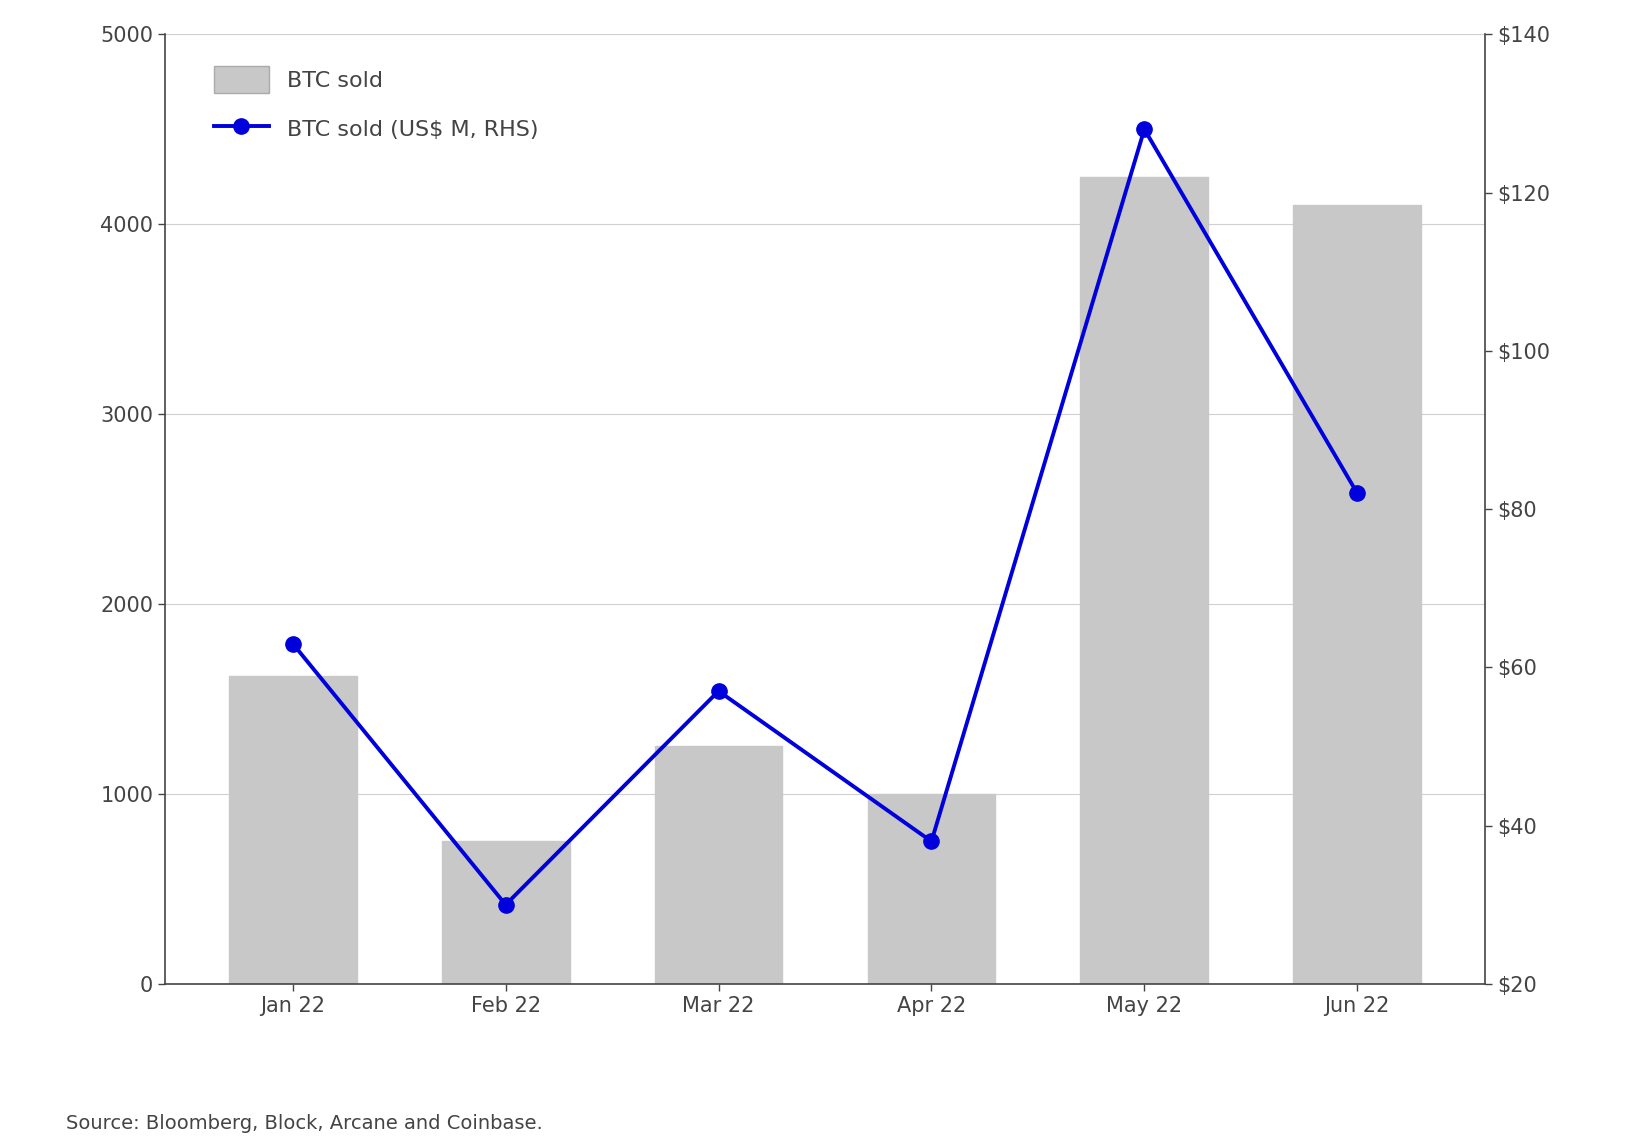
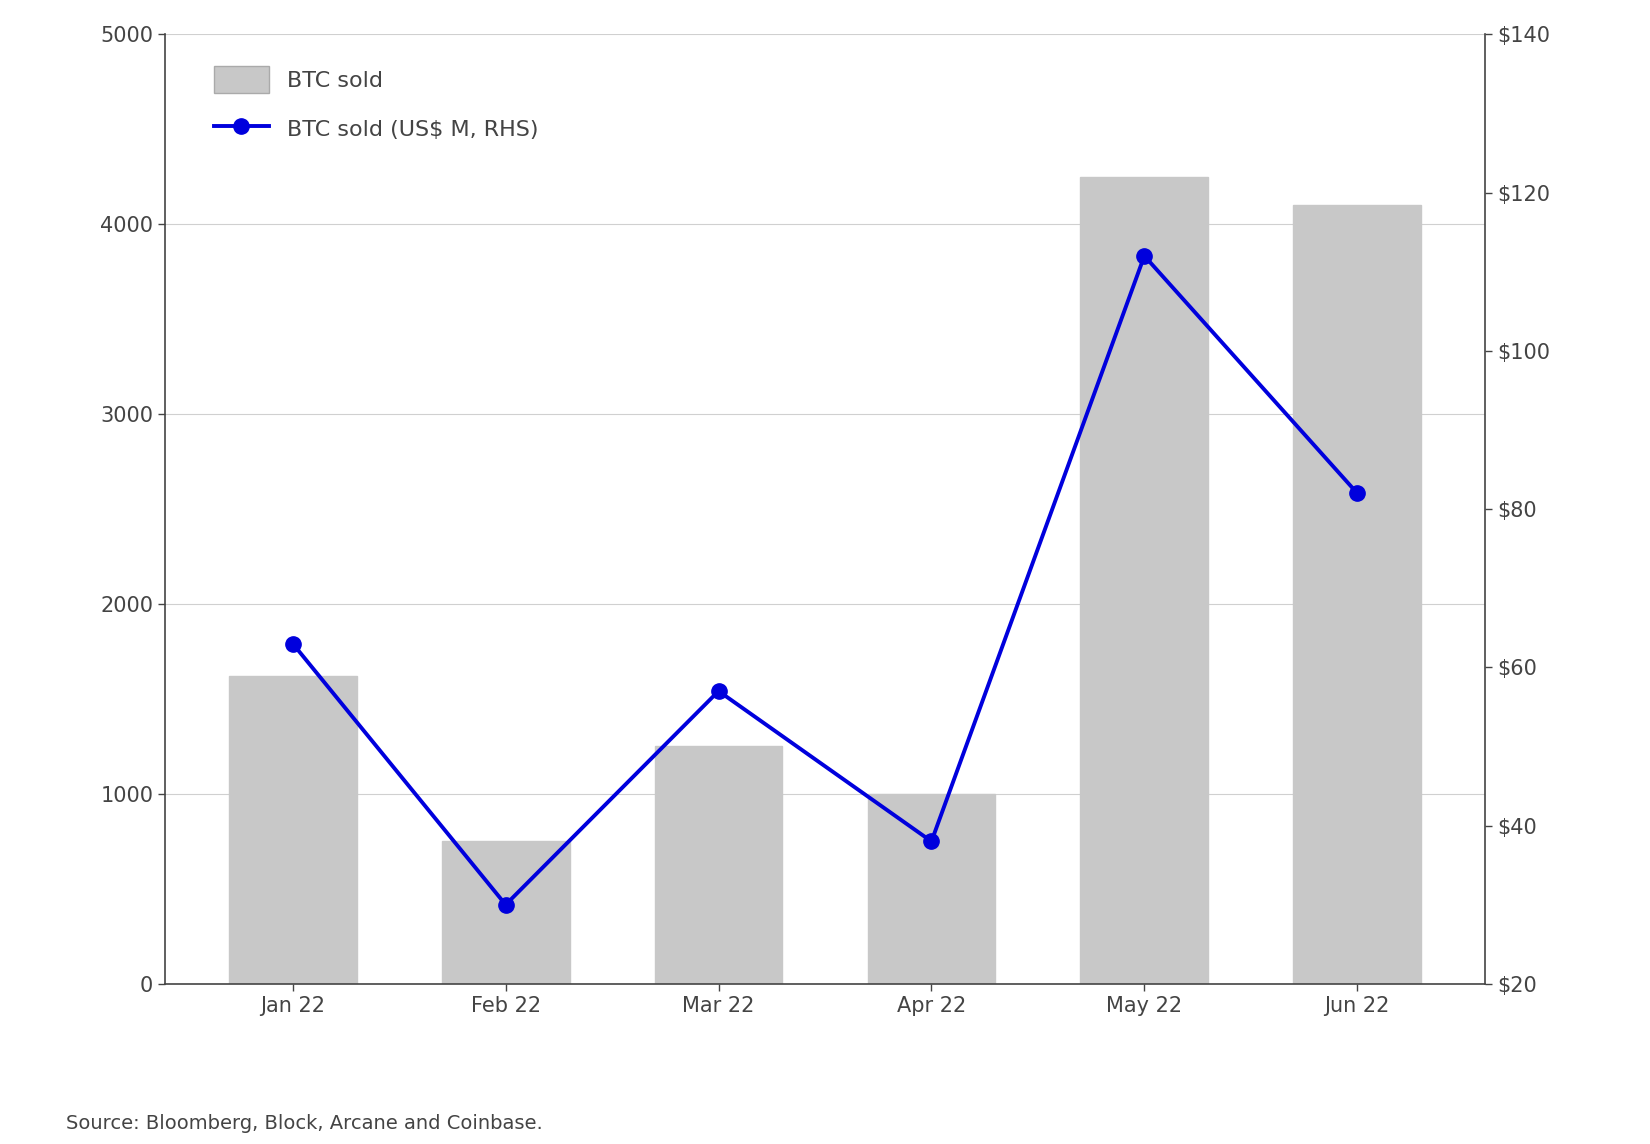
BTC sold (US$ M, RHS)/May 22: $128 -> $112
